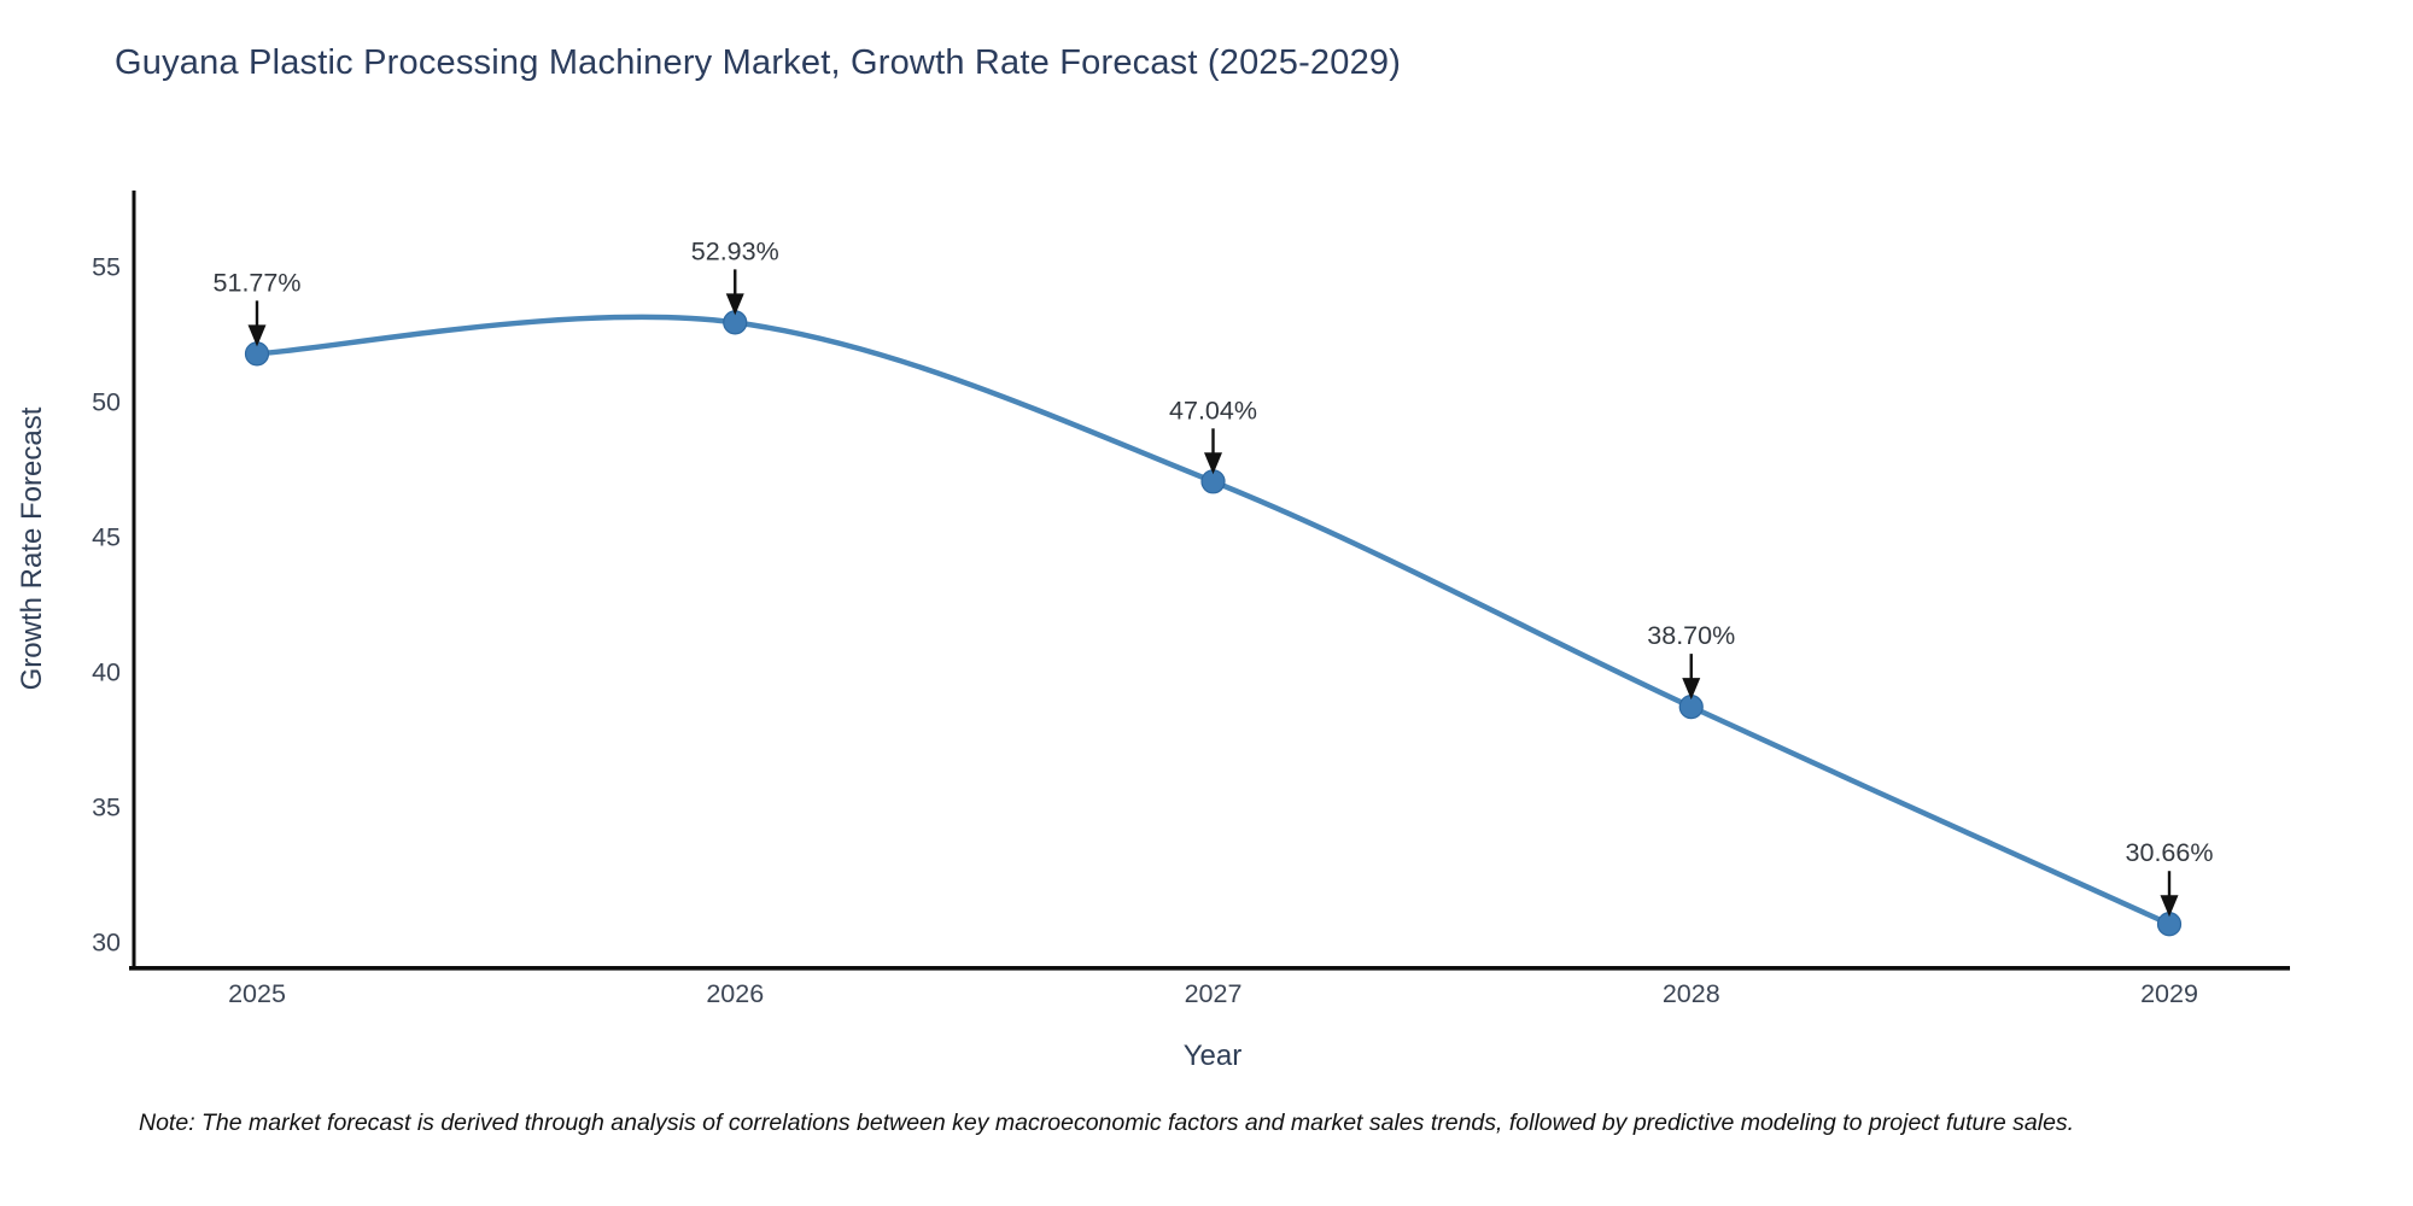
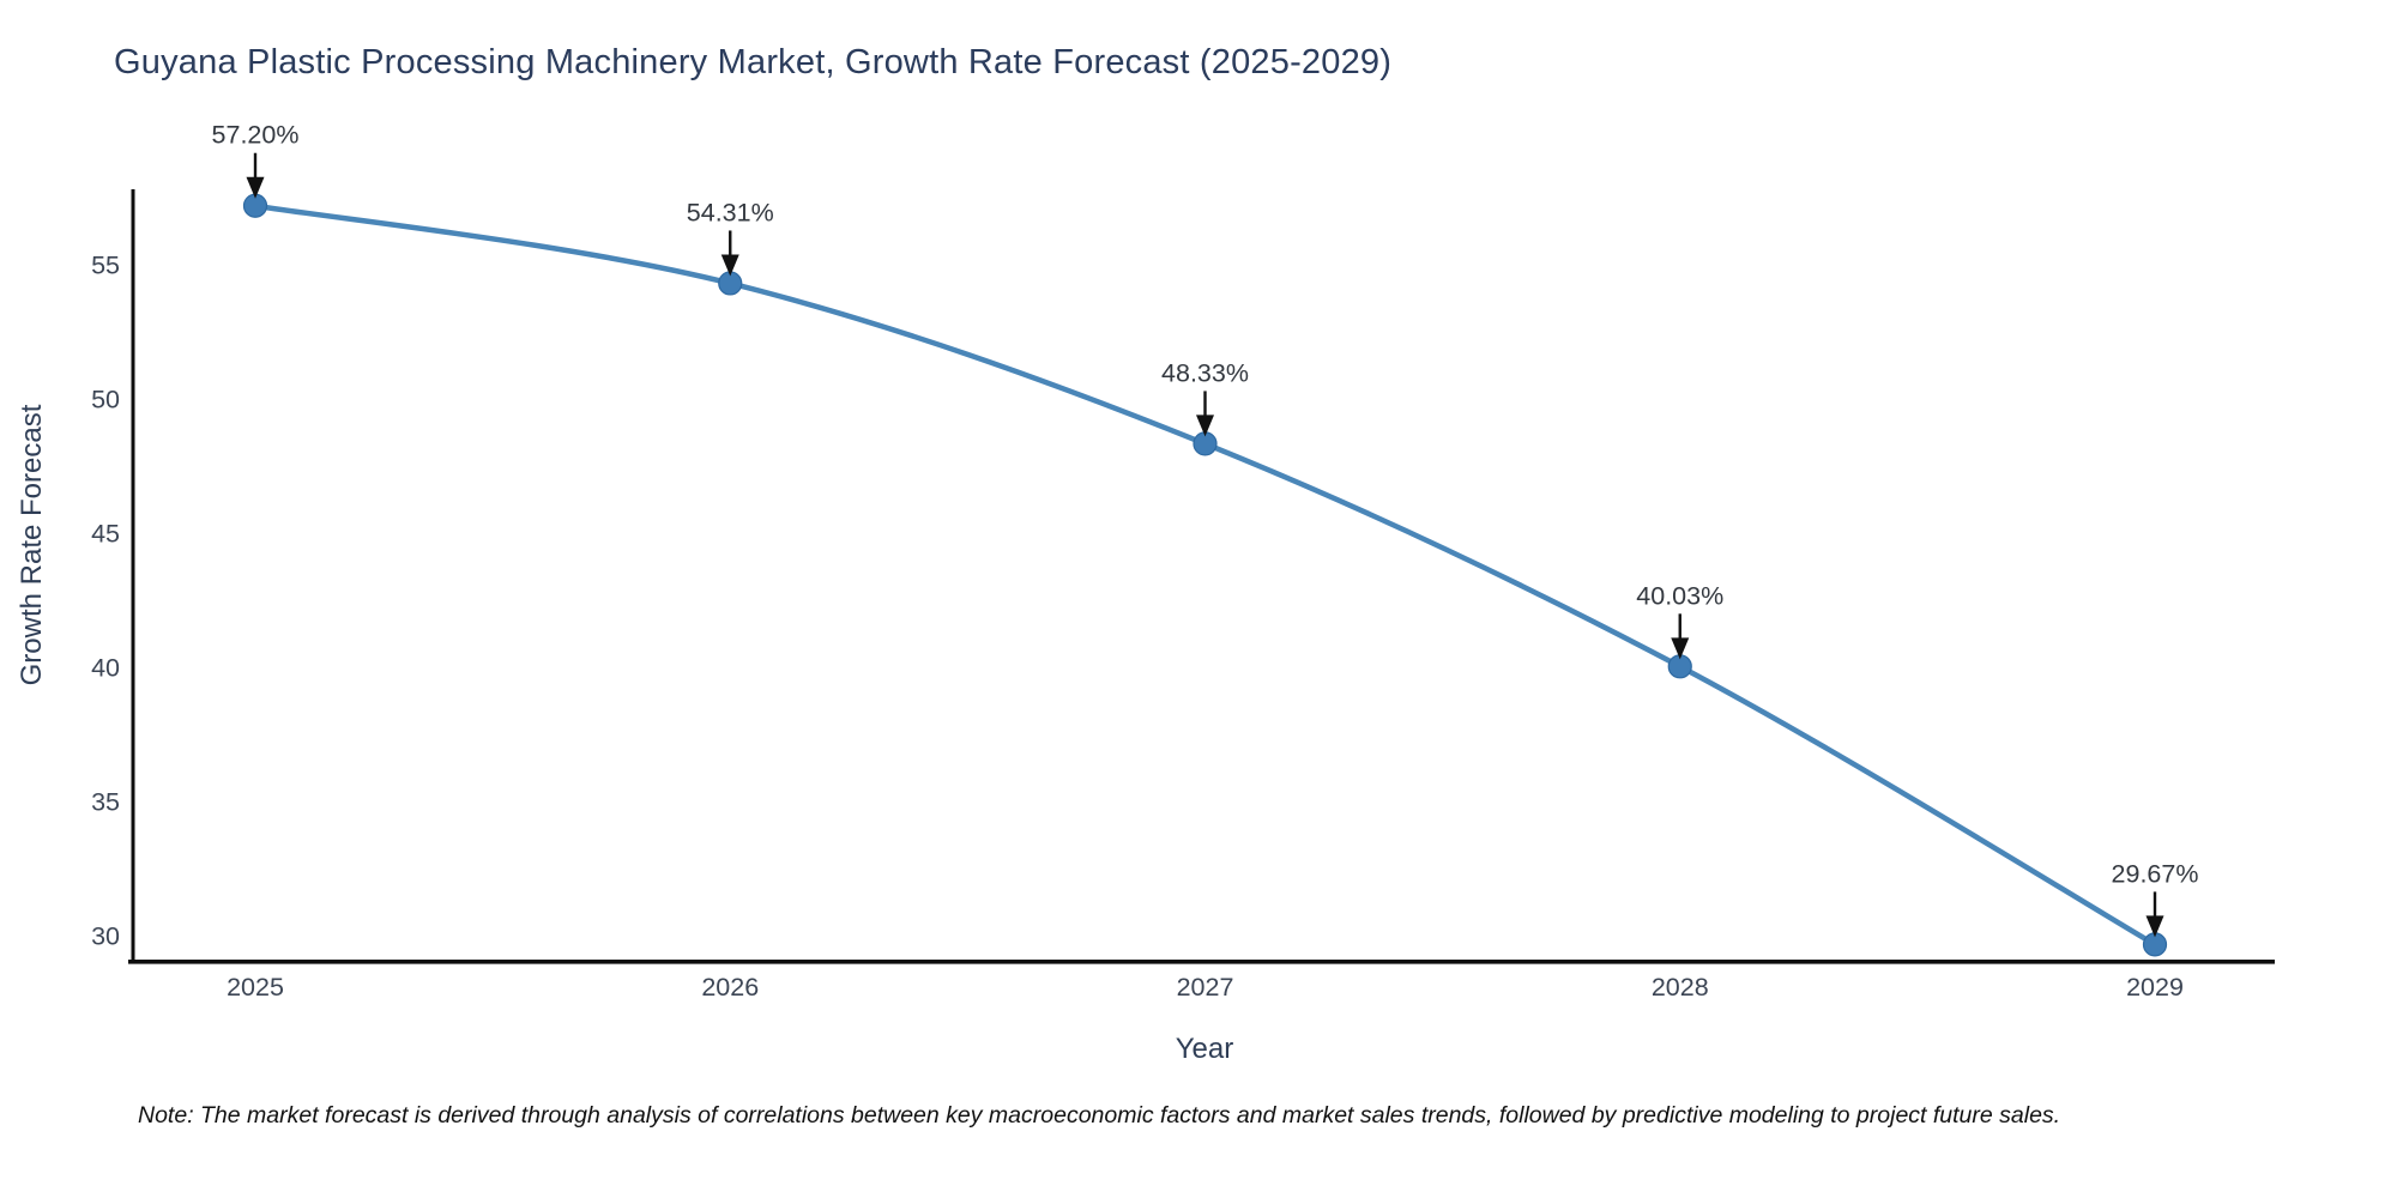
2025: 51.77% -> 57.20%
2026: 52.93% -> 54.31%
2027: 47.04% -> 48.33%
2028: 38.70% -> 40.03%
2029: 30.66% -> 29.67%
